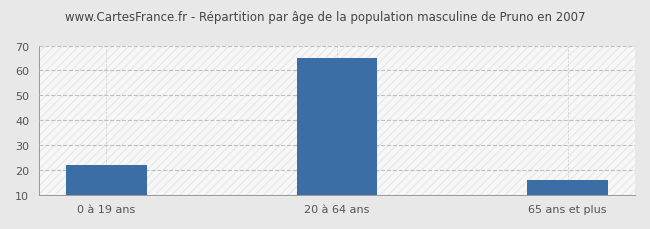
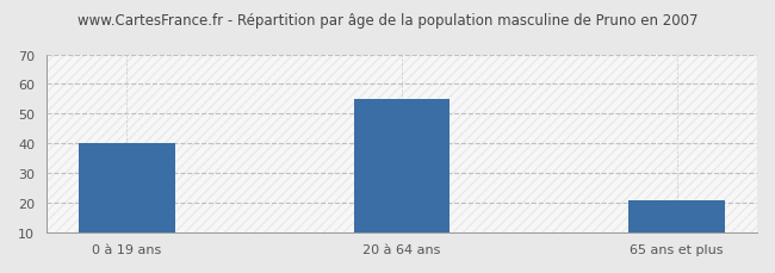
0 à 19 ans: 22 -> 40
20 à 64 ans: 65 -> 55
65 ans et plus: 16 -> 21
